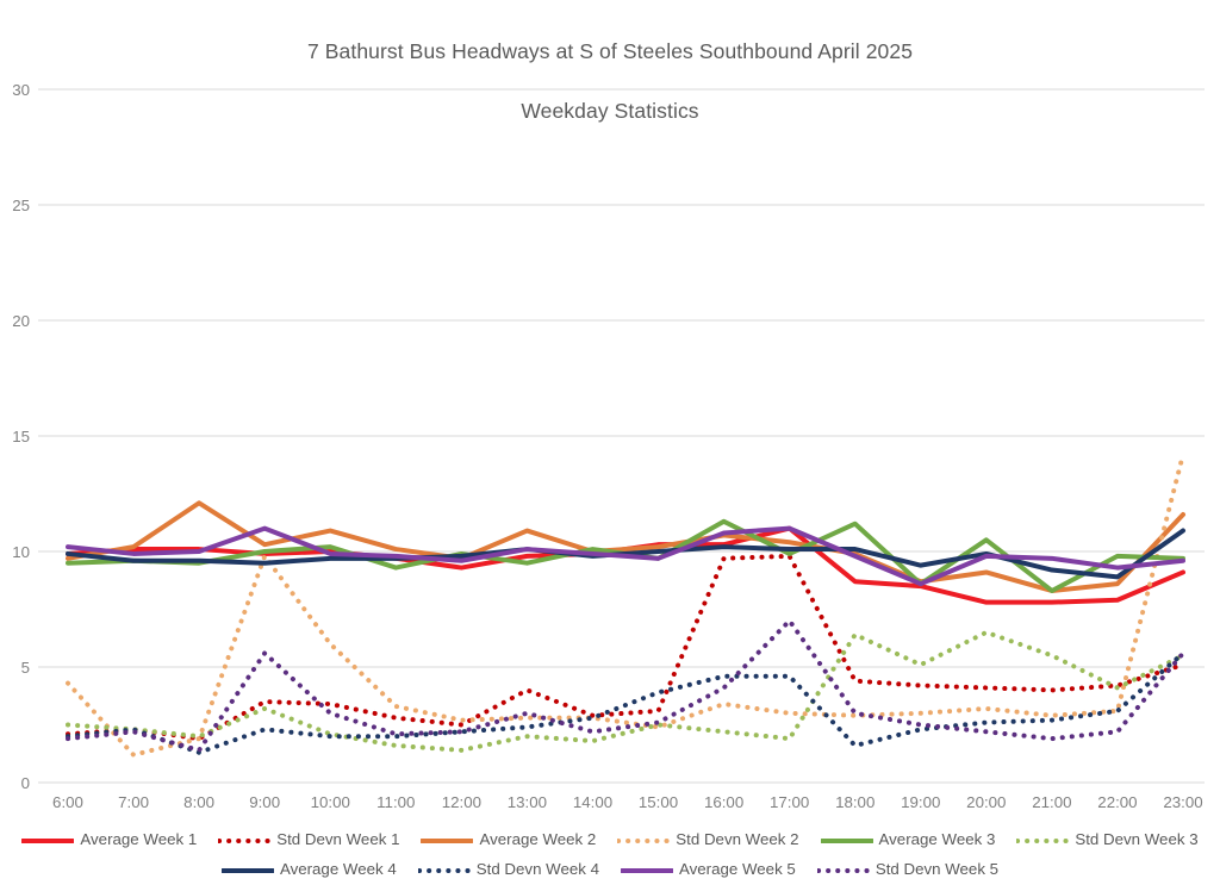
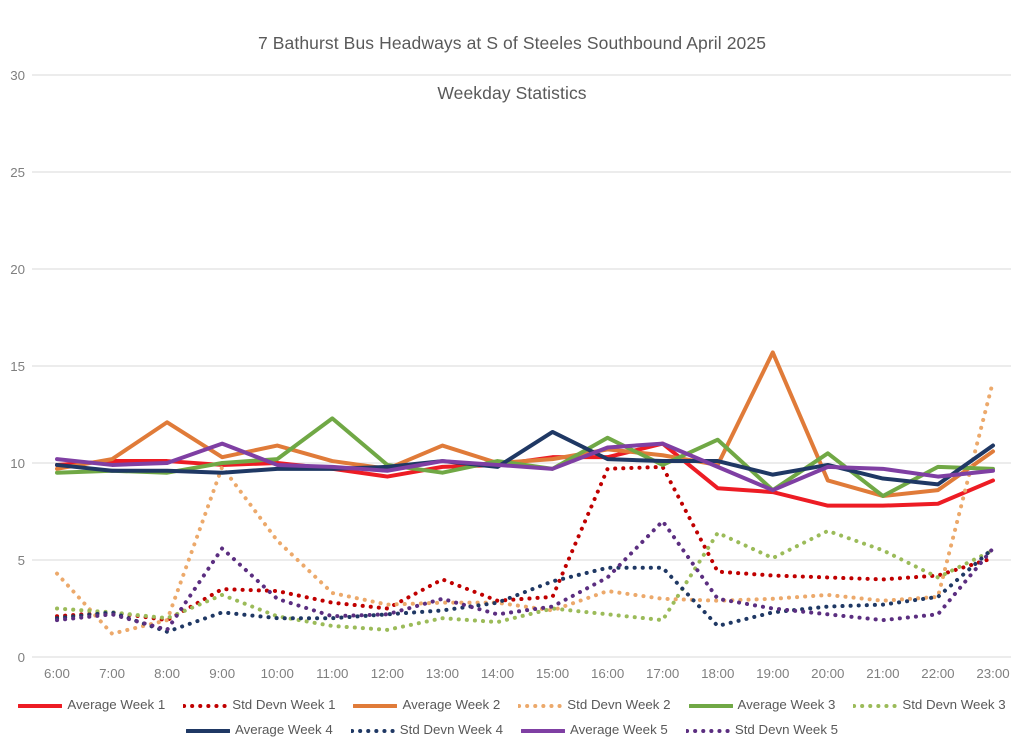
Average Week 3/11:00: 9.3 -> 12.3
Average Week 4/15:00: 10.0 -> 11.6
Average Week 2/19:00: 8.7 -> 15.7
Average Week 2/23:00: 11.6 -> 10.6
